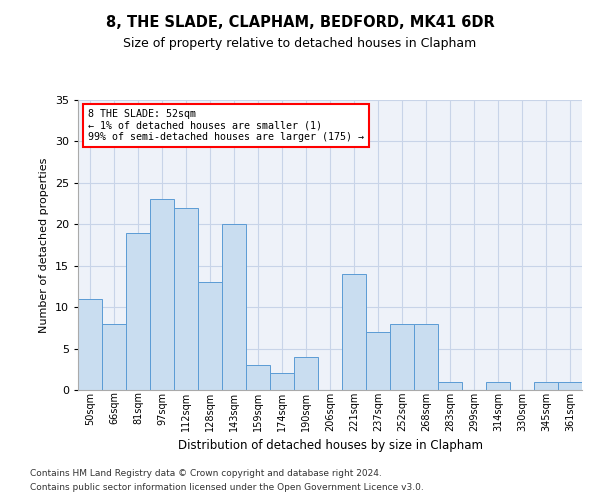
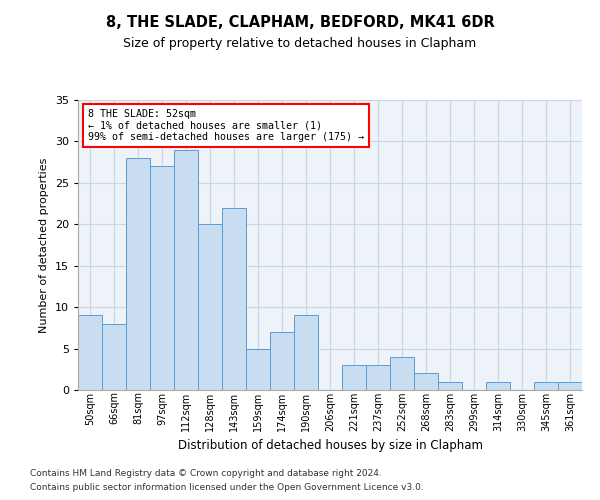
50sqm: 11 -> 9
81sqm: 19 -> 28
97sqm: 23 -> 27
112sqm: 22 -> 29
128sqm: 13 -> 20
143sqm: 20 -> 22
159sqm: 3 -> 5
174sqm: 2 -> 7
190sqm: 4 -> 9
221sqm: 14 -> 3
237sqm: 7 -> 3
252sqm: 8 -> 4
268sqm: 8 -> 2
